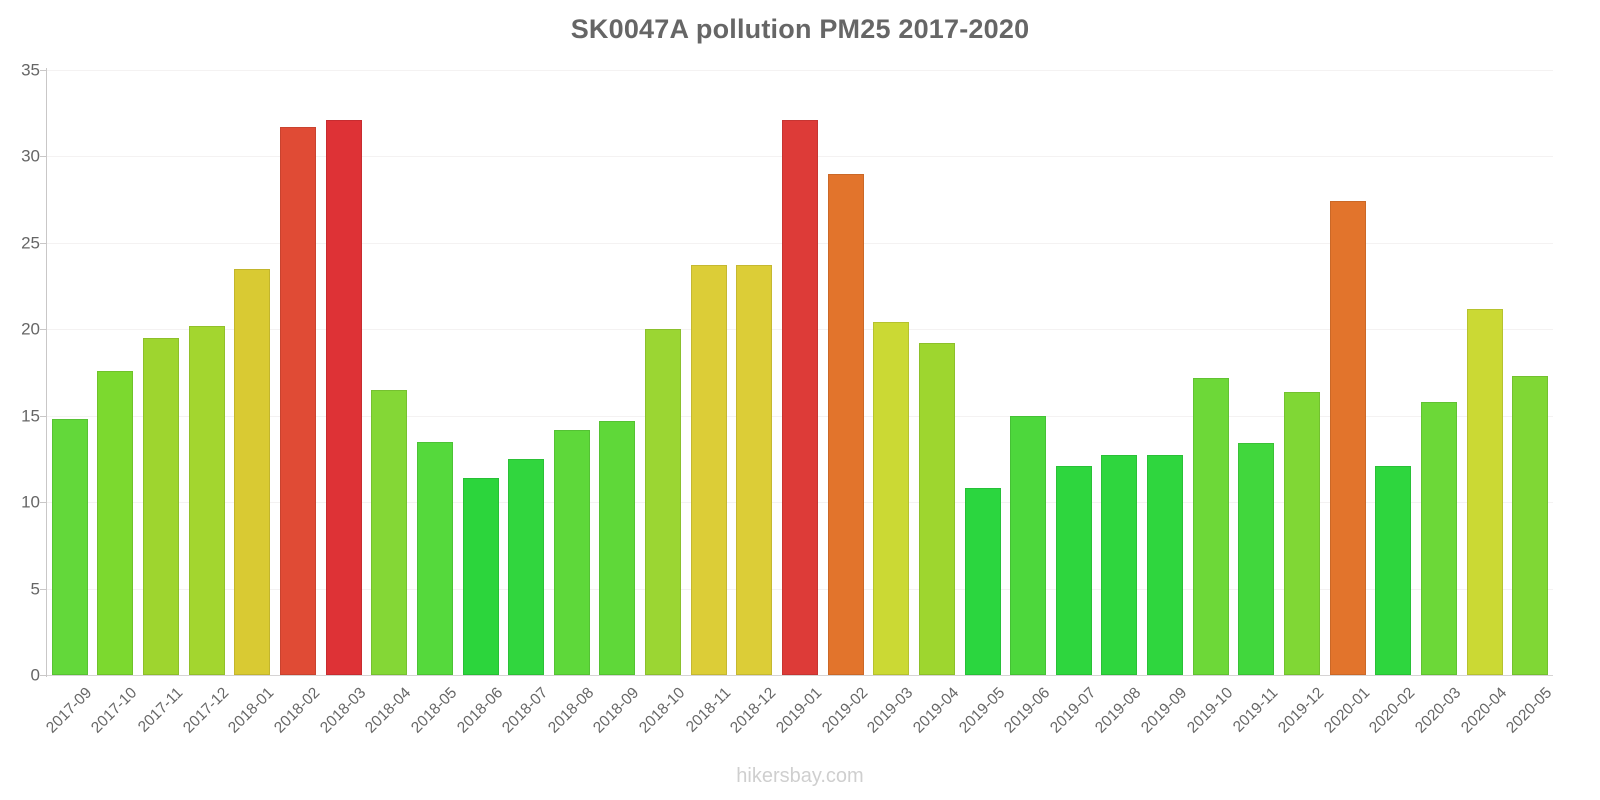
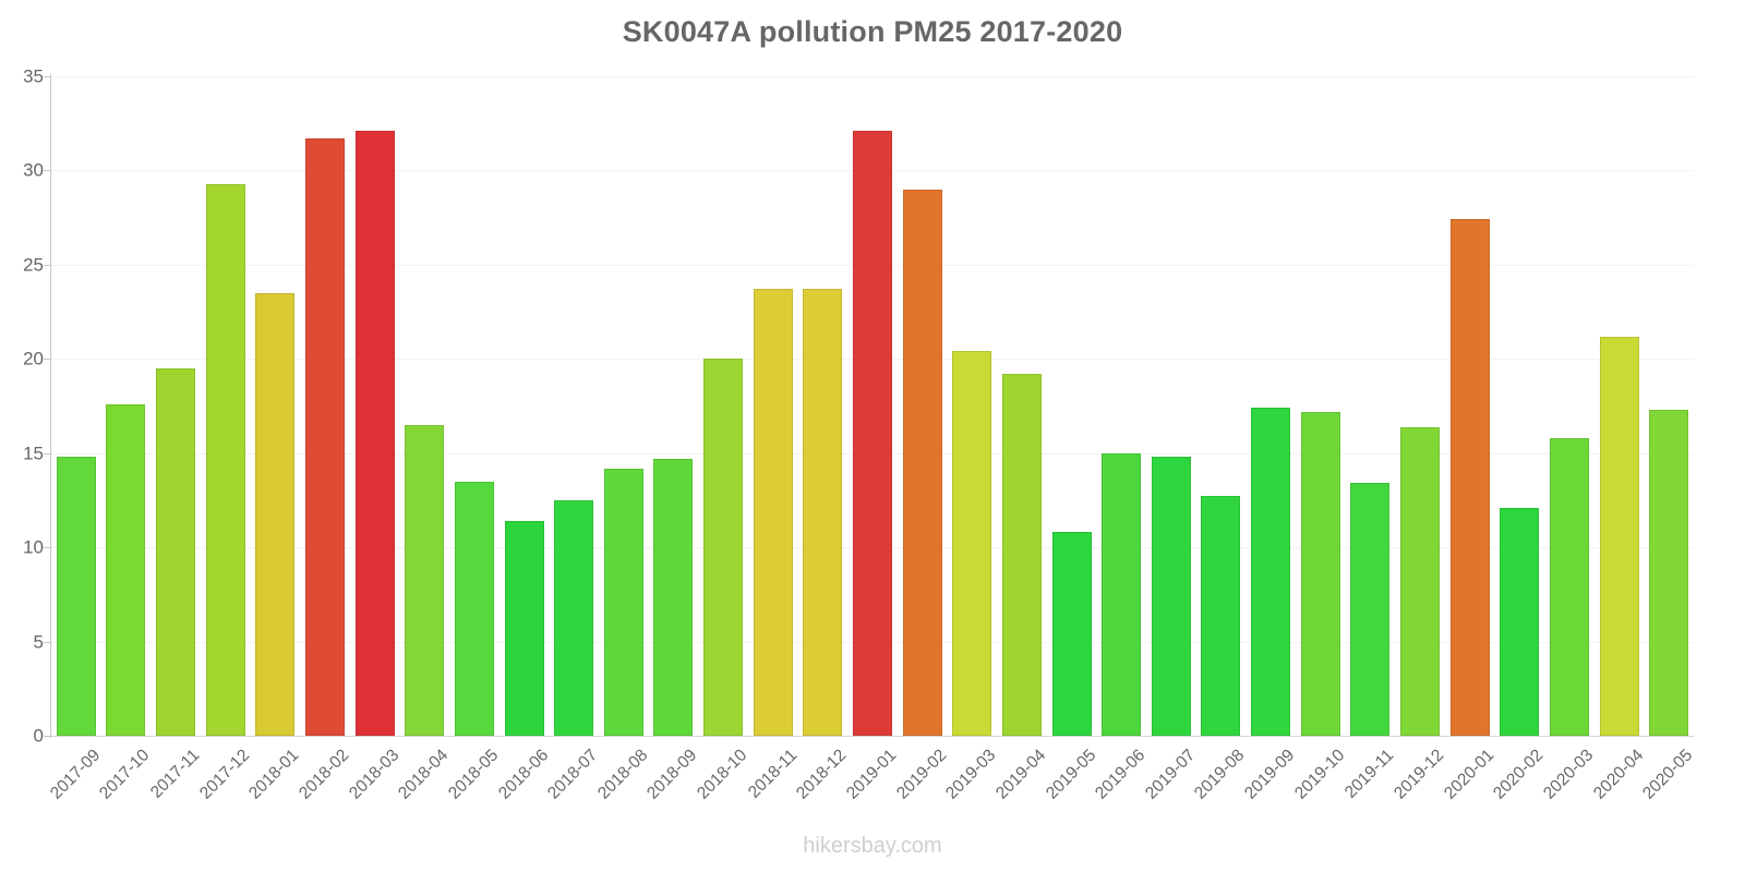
2017-12: 20.2 -> 29.3
2019-07: 12.1 -> 14.8
2019-09: 12.7 -> 17.4
